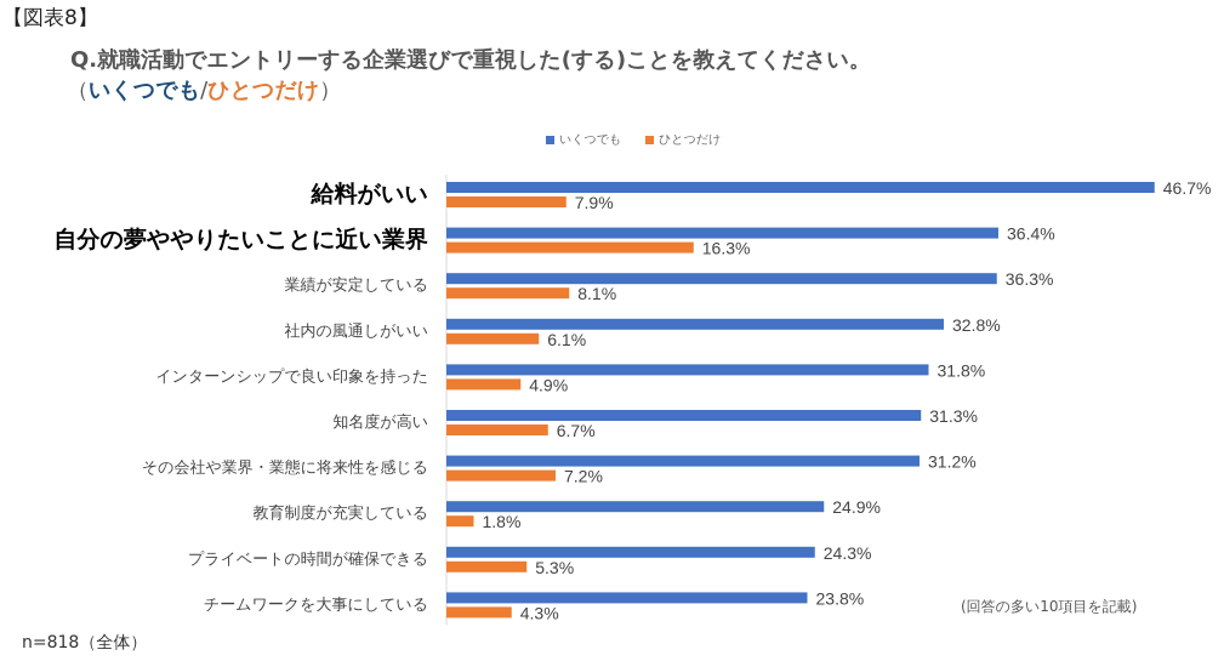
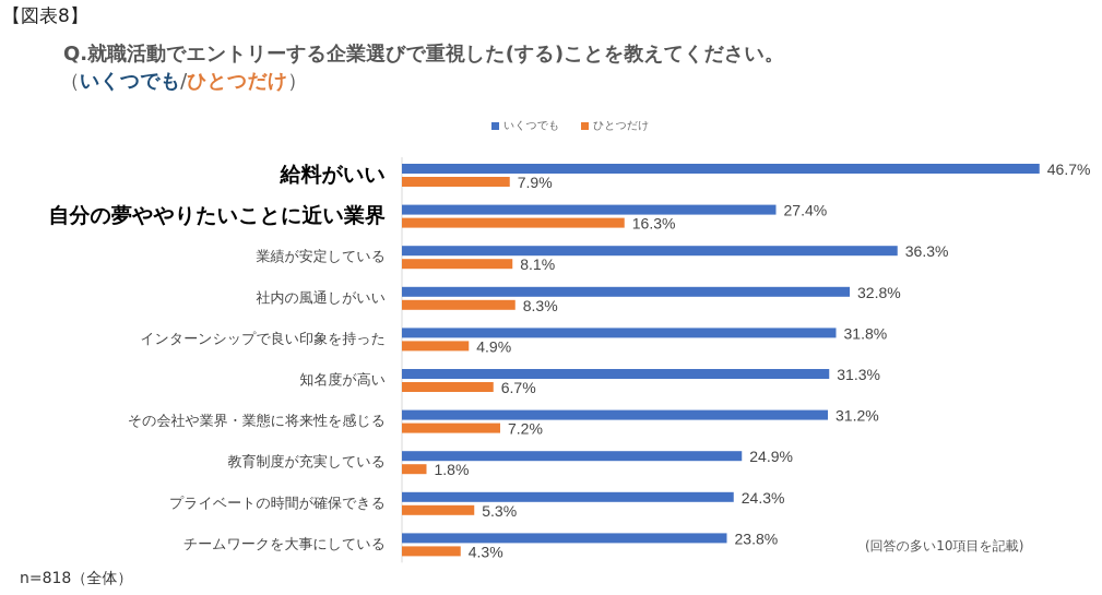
いくつでも/自分の夢ややりたいことに近い業界: 36.4% -> 27.4%
ひとつだけ/社内の風通しがいい: 6.1% -> 8.3%
